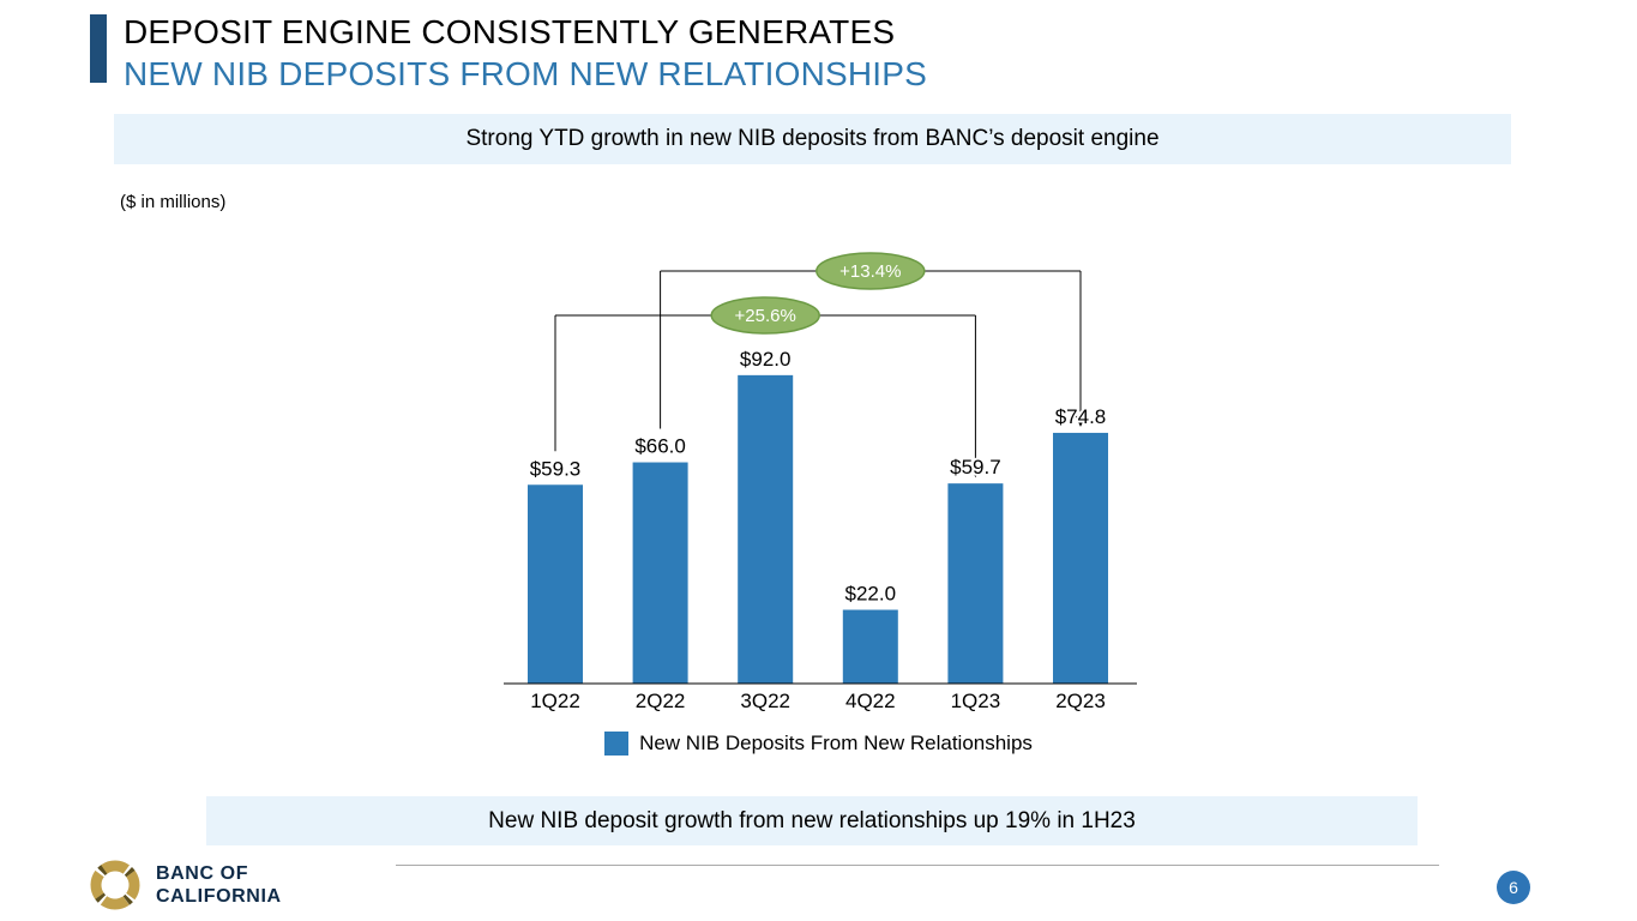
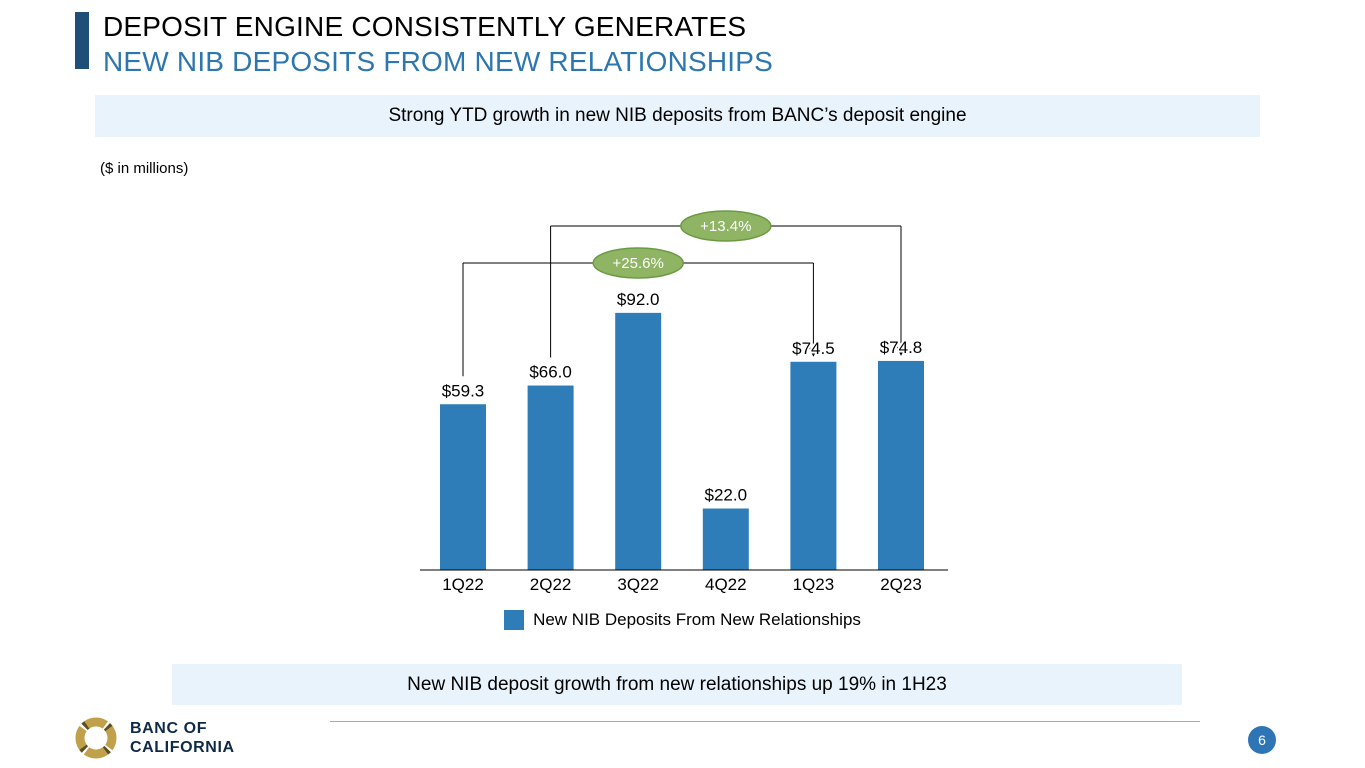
1Q23: $59.7 -> $74.5
